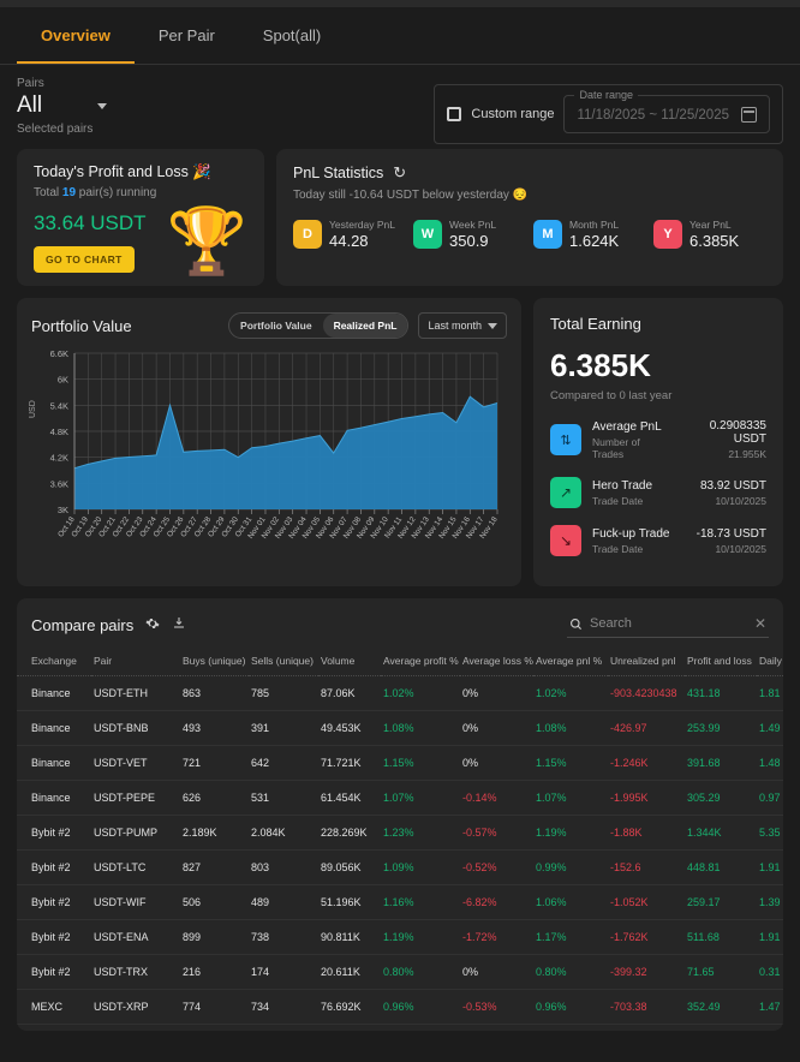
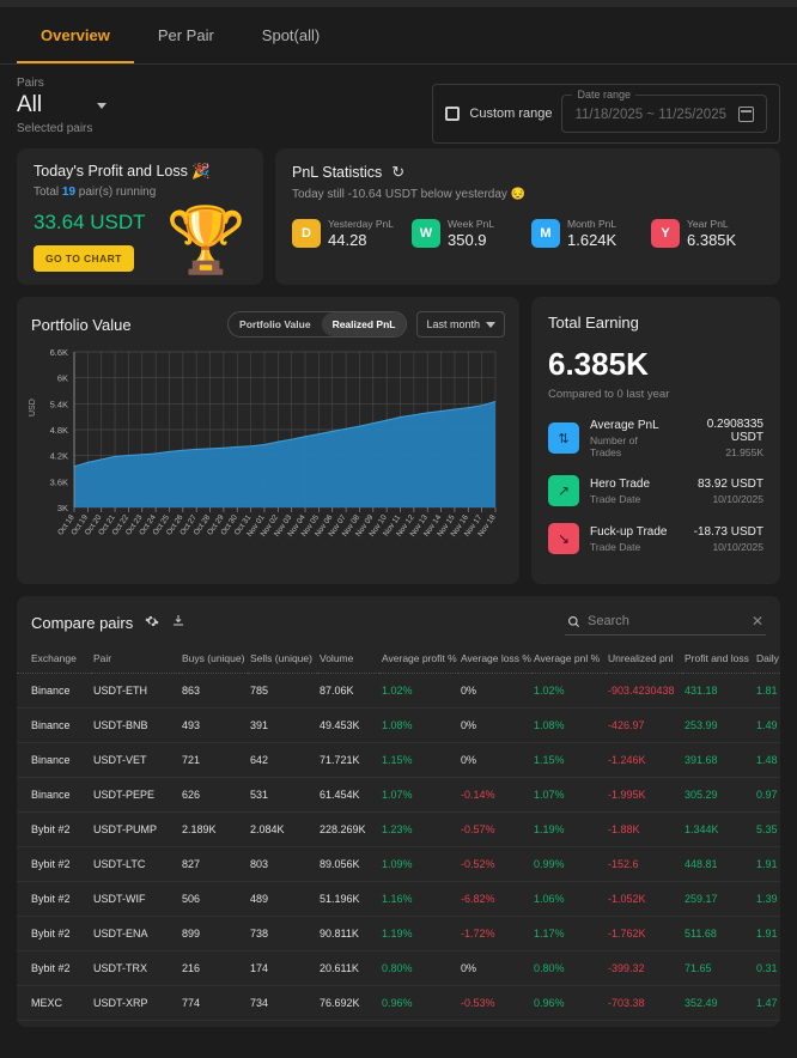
Oct 25: 5.4K -> 4.3K
Oct 30: 4.2K -> 4.4K
Nov 06: 4.3K -> 4.8K
Nov 15: 5.0K -> 5.3K
Nov 16: 5.6K -> 5.3K
